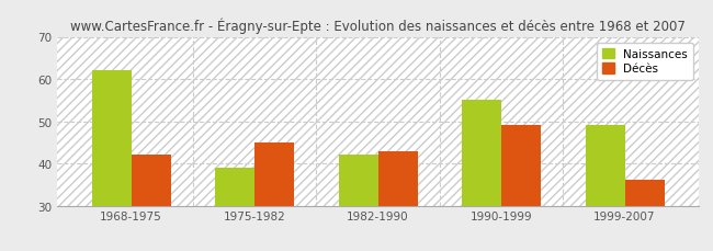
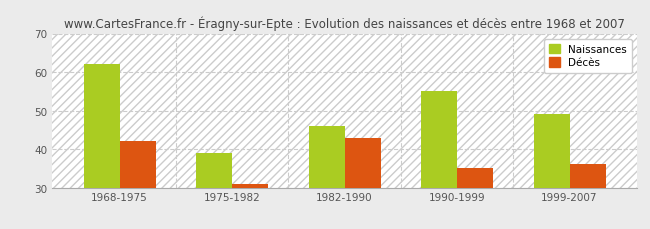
Décès/1975-1982: 45 -> 31
Naissances/1982-1990: 42 -> 46
Décès/1990-1999: 49 -> 35
